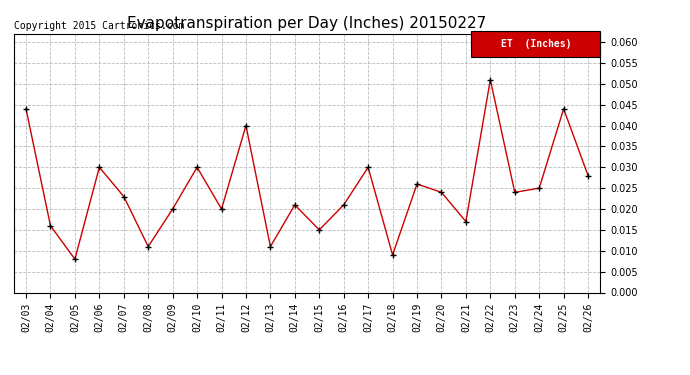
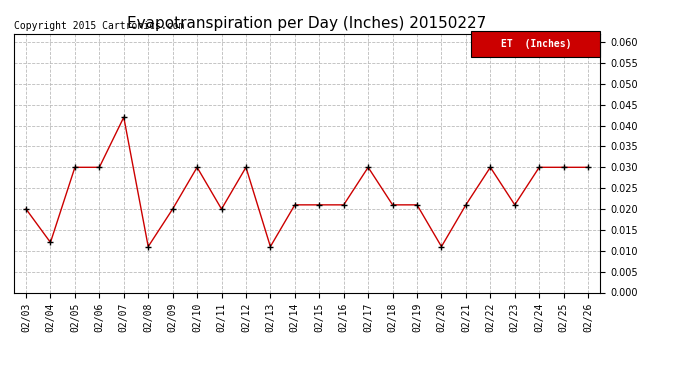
02/03: 0.044 -> 0.020
02/04: 0.016 -> 0.012
02/05: 0.008 -> 0.030
02/07: 0.023 -> 0.042
02/12: 0.040 -> 0.030
02/15: 0.015 -> 0.021
02/18: 0.009 -> 0.021
02/19: 0.026 -> 0.021
02/20: 0.024 -> 0.011
02/21: 0.017 -> 0.021
02/22: 0.051 -> 0.030
02/23: 0.024 -> 0.021
02/24: 0.025 -> 0.030
02/25: 0.044 -> 0.030
02/26: 0.028 -> 0.030
